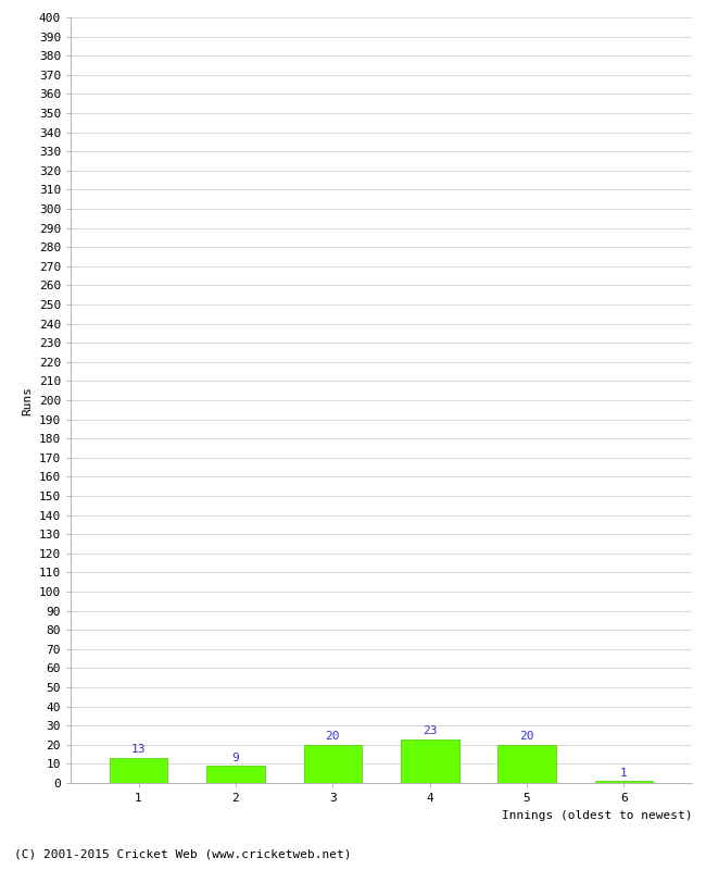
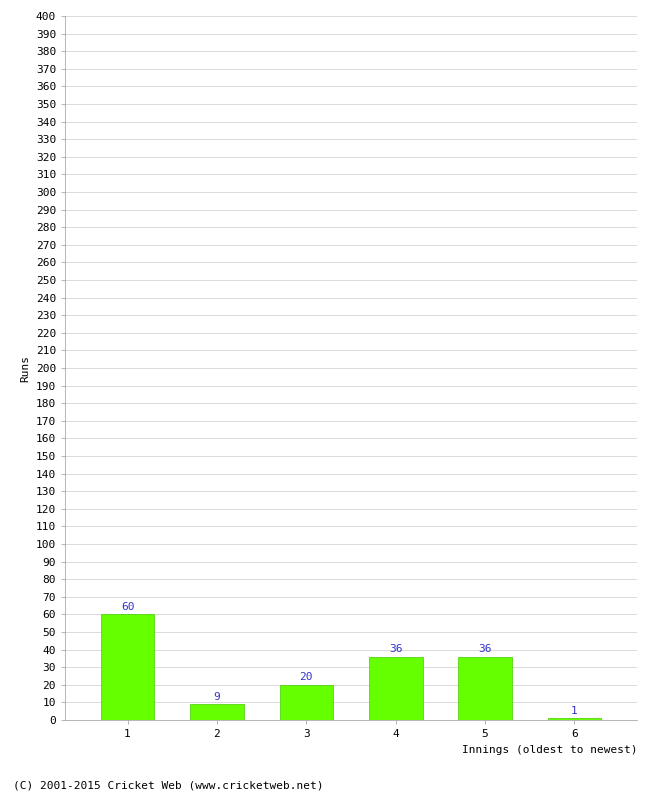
1: 13 -> 60
4: 23 -> 36
5: 20 -> 36
